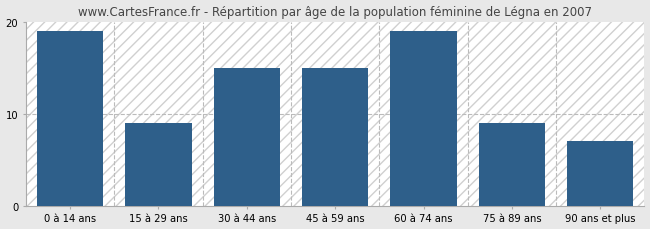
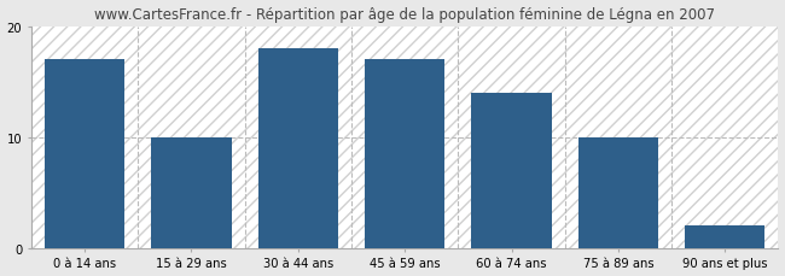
0 à 14 ans: 19 -> 17
15 à 29 ans: 9 -> 10
30 à 44 ans: 15 -> 18
45 à 59 ans: 15 -> 17
60 à 74 ans: 19 -> 14
75 à 89 ans: 9 -> 10
90 ans et plus: 7 -> 2
